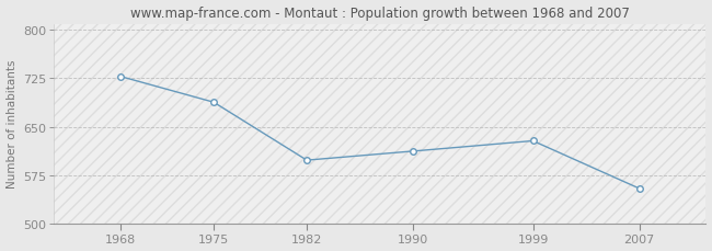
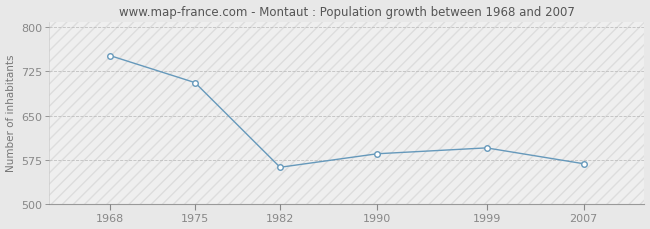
1968: 728 -> 752
1975: 688 -> 706
1982: 598 -> 562
1990: 612 -> 585
1999: 628 -> 595
2007: 554 -> 568
